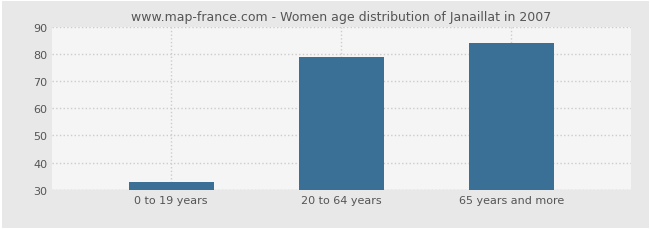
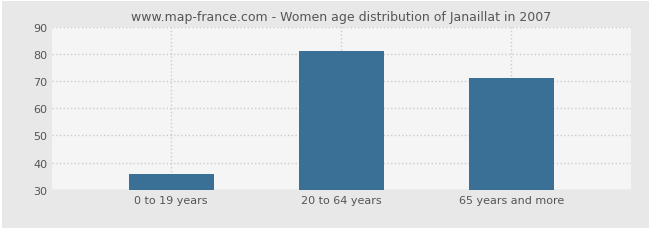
0 to 19 years: 33 -> 36
20 to 64 years: 79 -> 81
65 years and more: 84 -> 71
